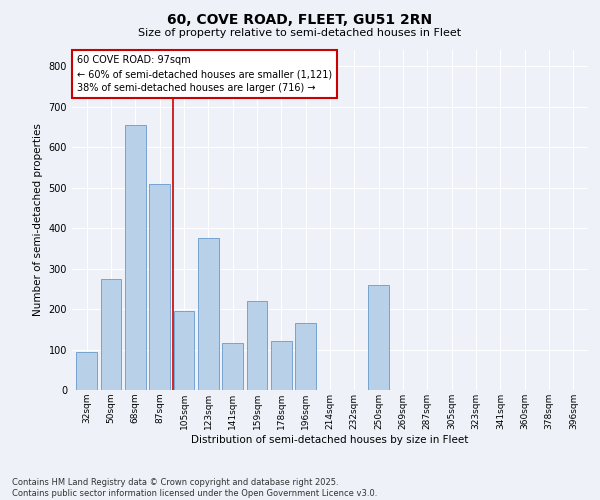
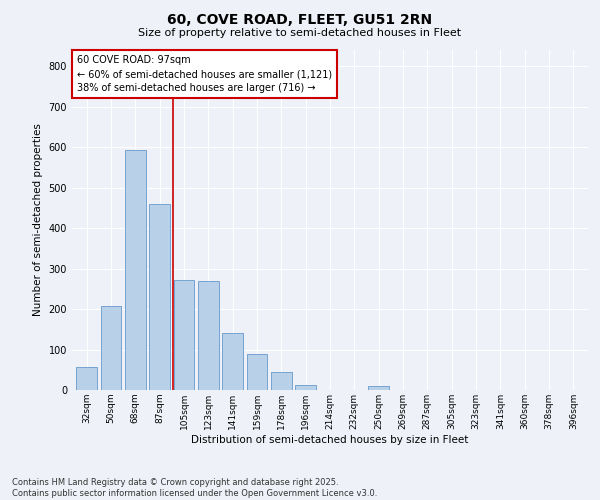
32sqm: 95 -> 57
50sqm: 275 -> 207
68sqm: 655 -> 593
87sqm: 510 -> 460
105sqm: 195 -> 272
123sqm: 375 -> 270
141sqm: 115 -> 140
159sqm: 220 -> 88
178sqm: 120 -> 44
196sqm: 165 -> 12
250sqm: 260 -> 10
